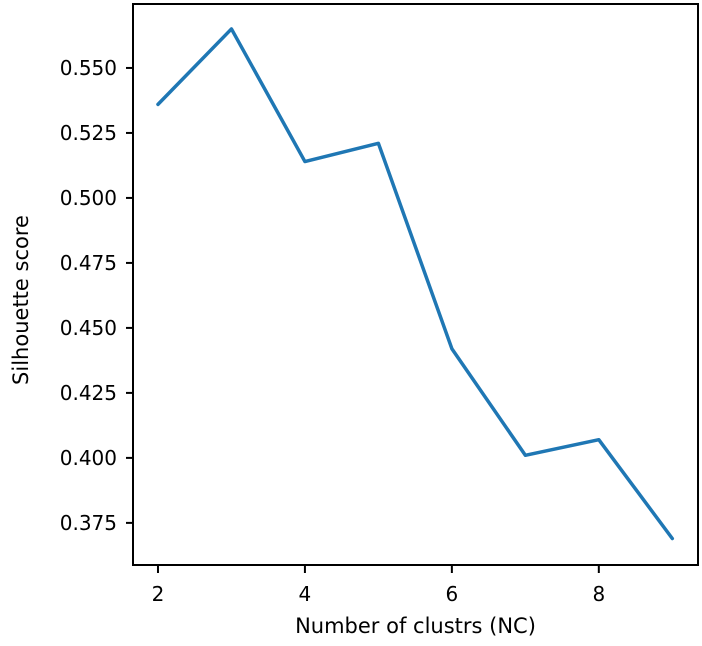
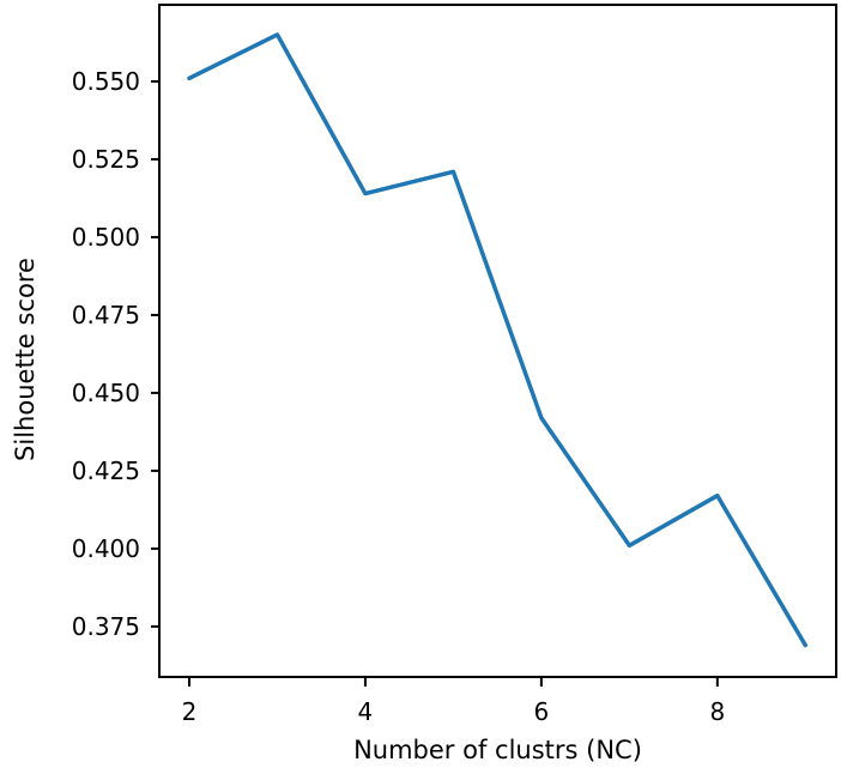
2: 0.536 -> 0.551
8: 0.407 -> 0.417
